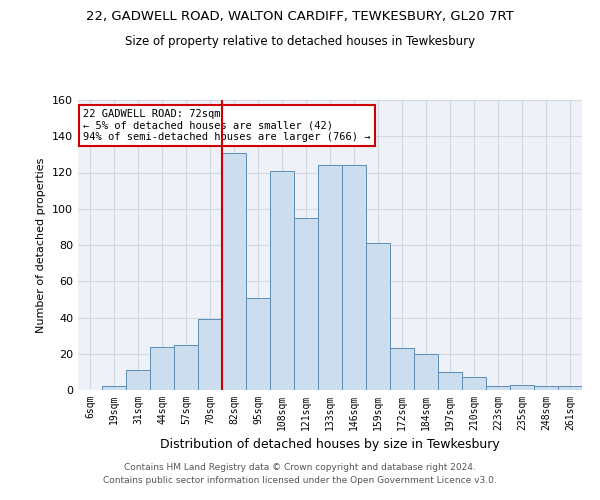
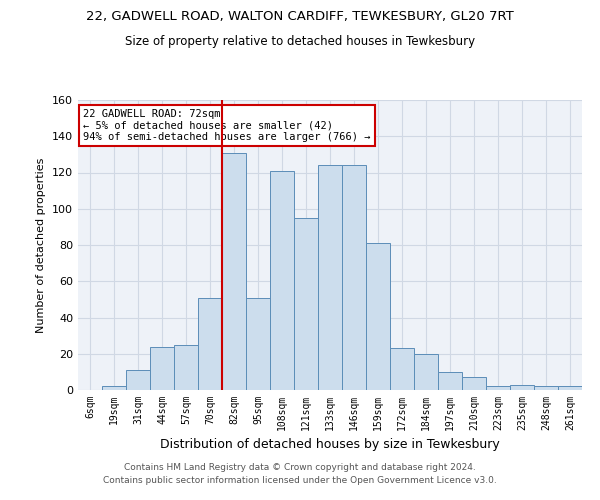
70sqm: 39 -> 51
